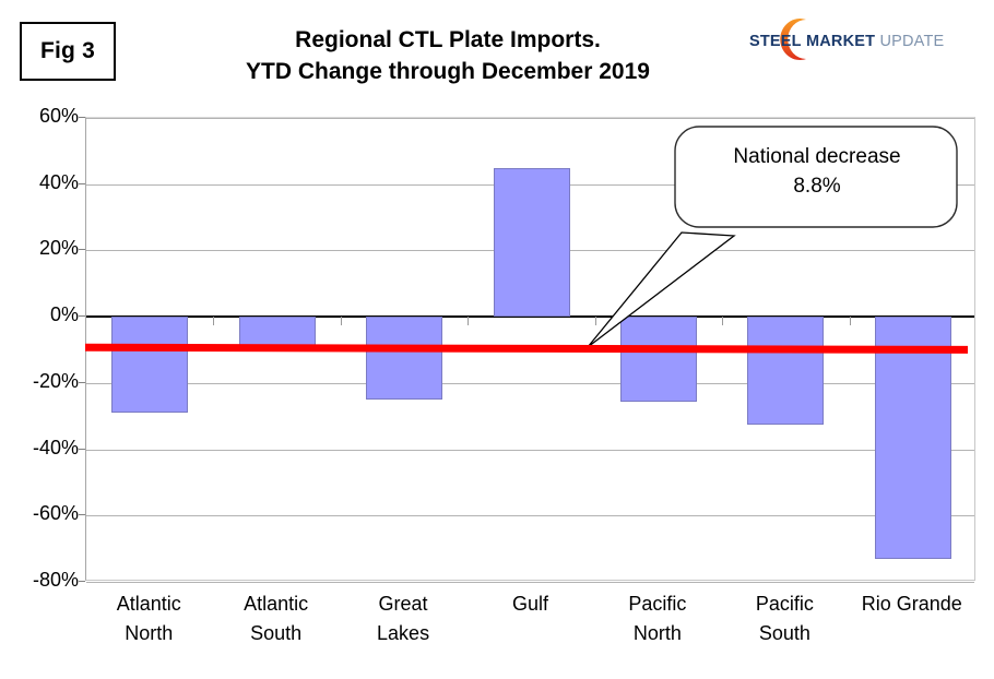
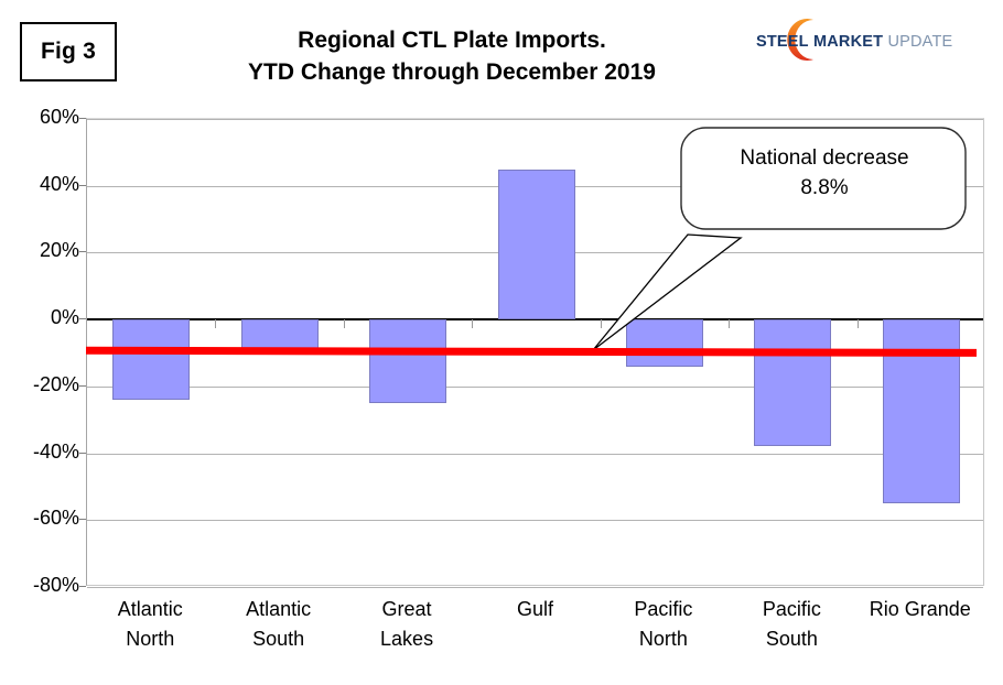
Atlantic North: -29% -> -24%
Pacific North: -26% -> -14%
Pacific South: -33% -> -38%
Rio Grande: -73% -> -55%
